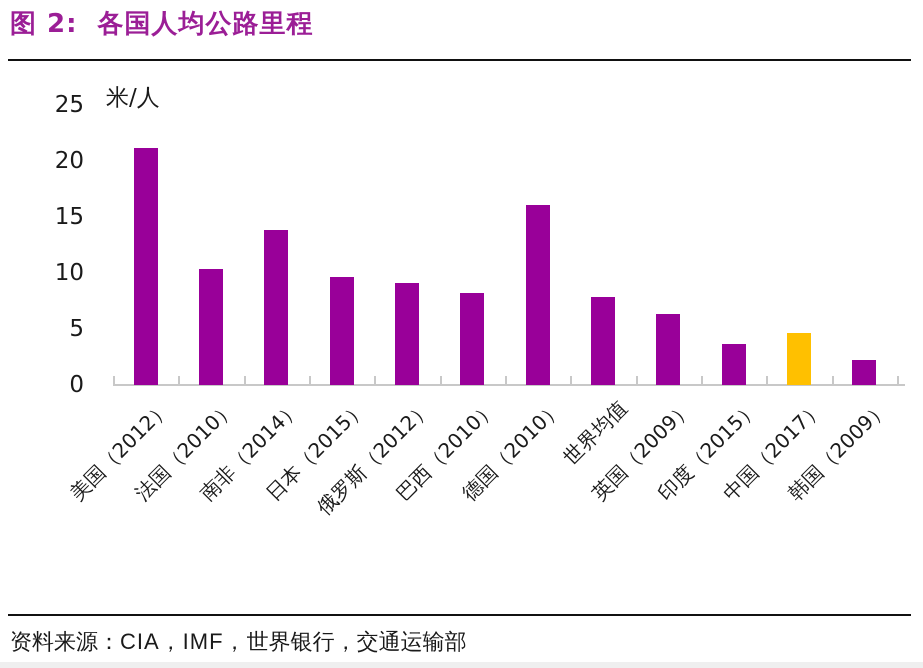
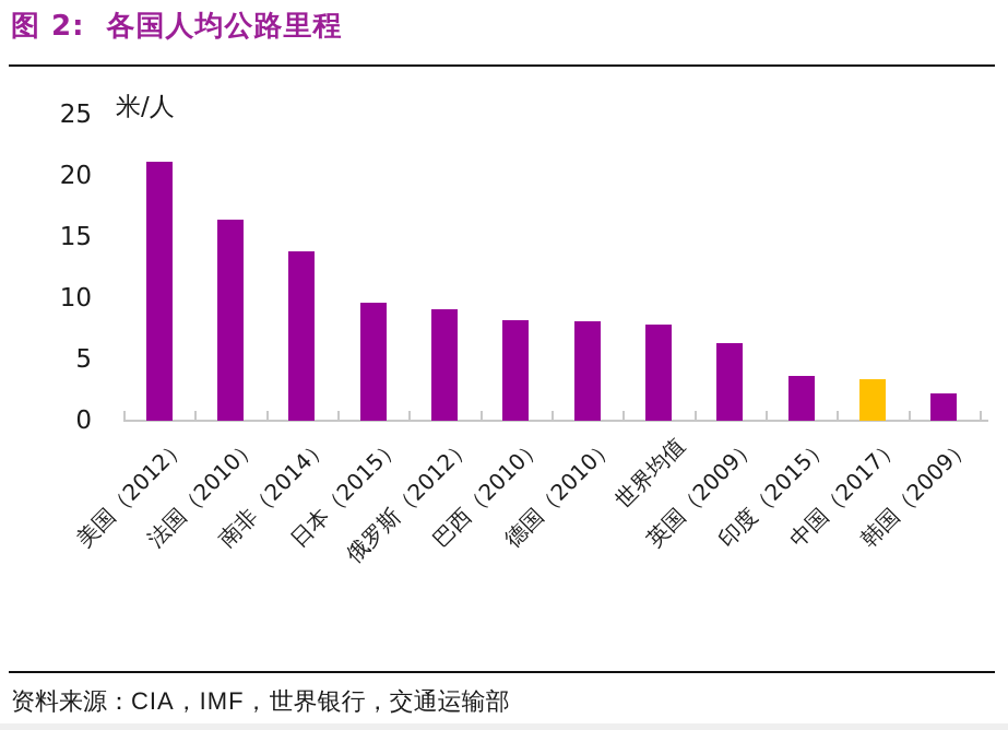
法国（2010）: 10.4 -> 16.4
德国（2010）: 16.1 -> 8.1
中国（2017）: 4.6 -> 3.4
